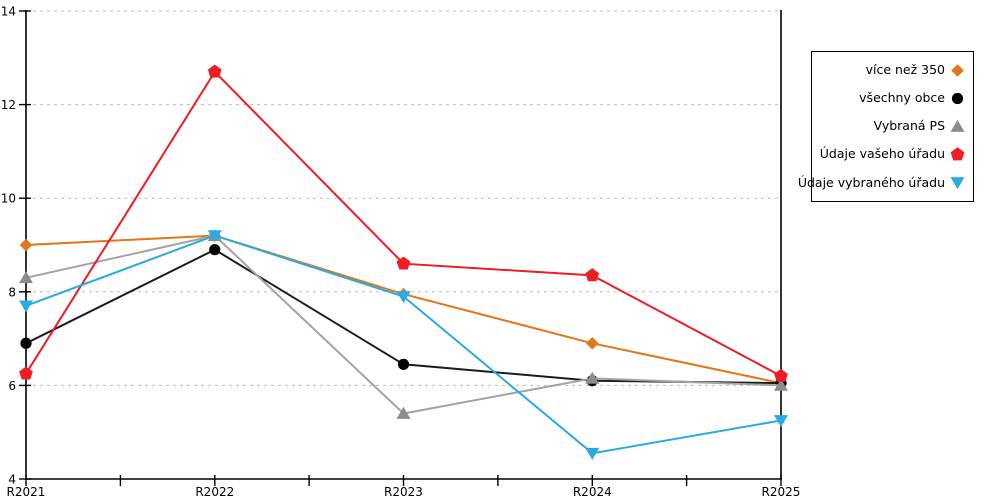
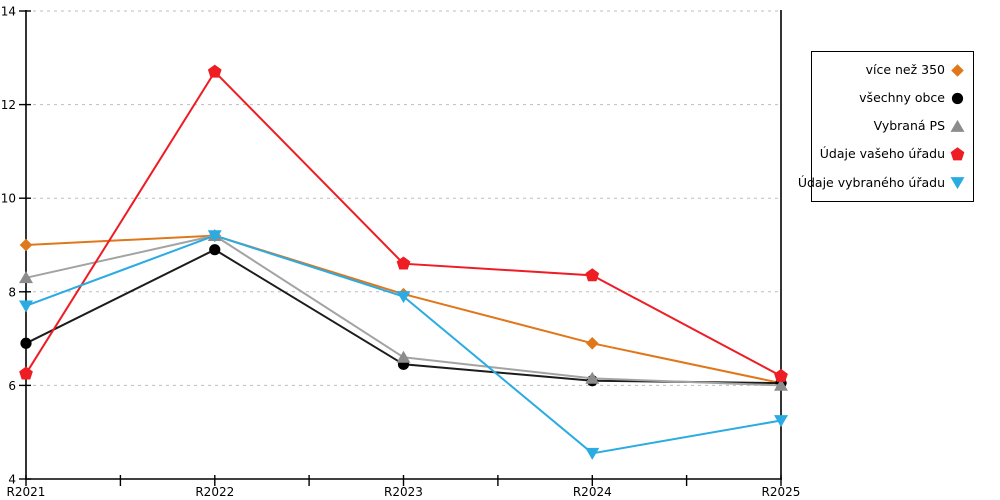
Vybraná PS/R2023: 5.4 -> 6.6
